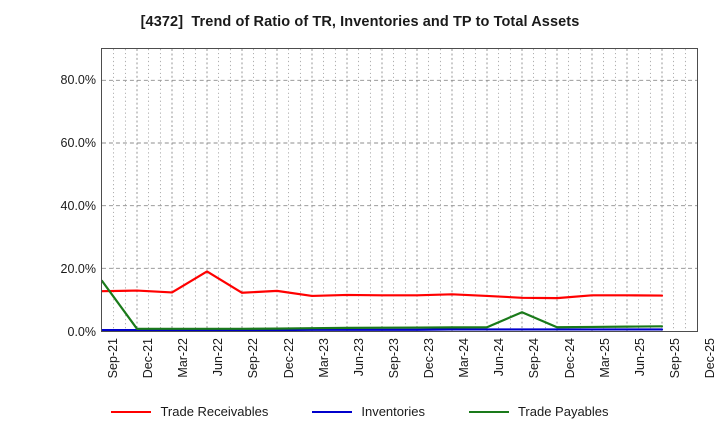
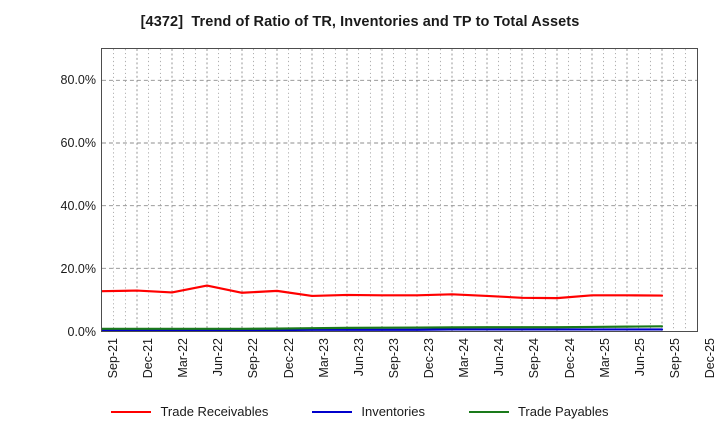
Trade Payables/Sep-21: 16% -> 1%
Trade Receivables/Jun-22: 19% -> 14%
Trade Payables/Sep-24: 6% -> 1%
